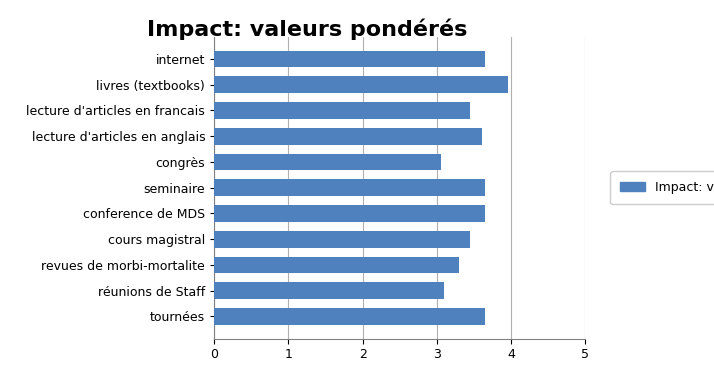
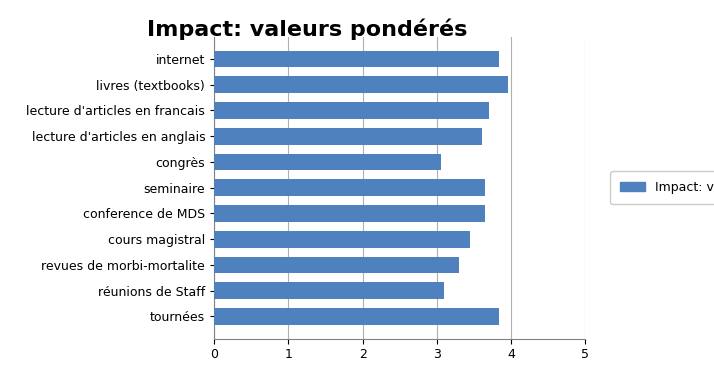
internet: 3.65 -> 3.84
lecture d'articles en francais: 3.45 -> 3.70
tournées: 3.65 -> 3.84
